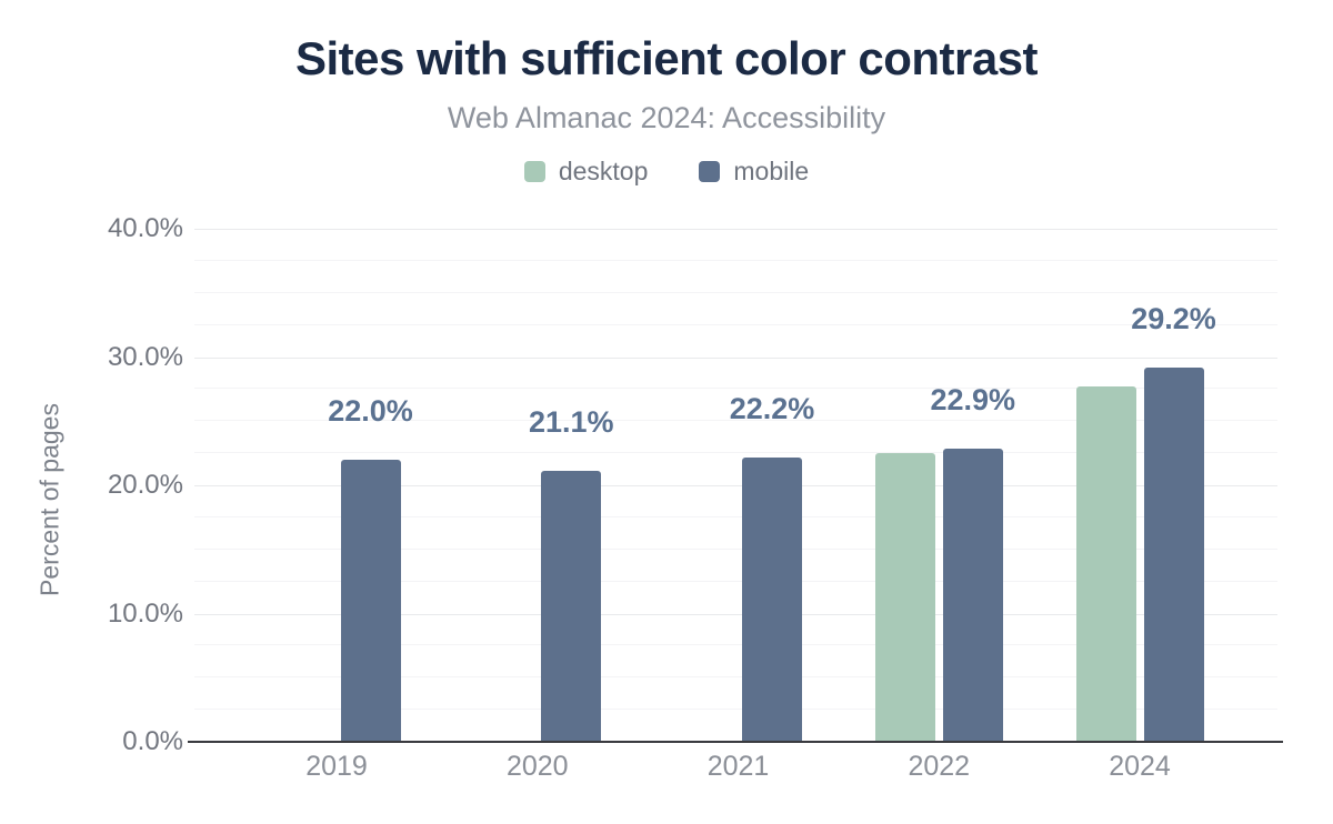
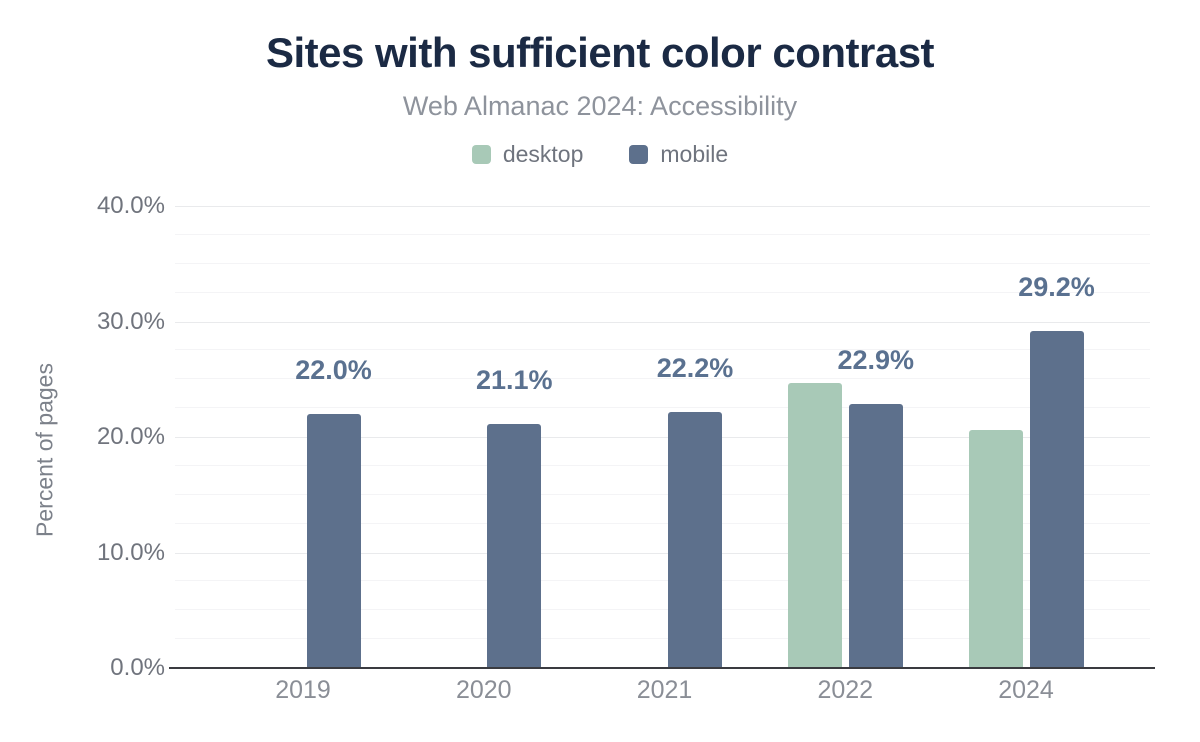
desktop/2022: 22.5% -> 24.7%
desktop/2024: 27.7% -> 20.6%
